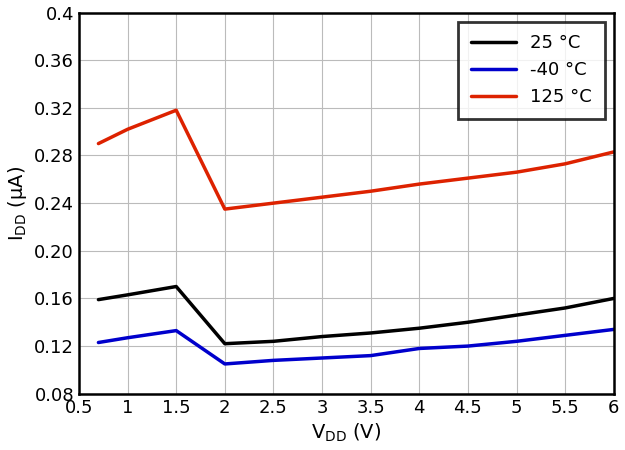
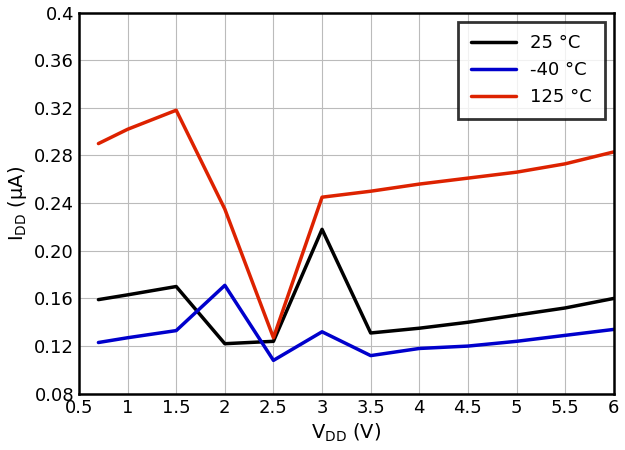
-40 °C/2: 0.105 -> 0.171
125 °C/2.5: 0.240 -> 0.127
25 °C/3: 0.128 -> 0.218
-40 °C/3: 0.110 -> 0.132
